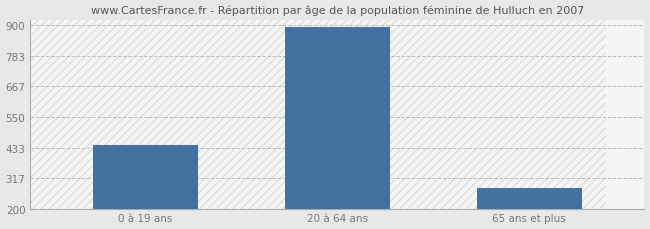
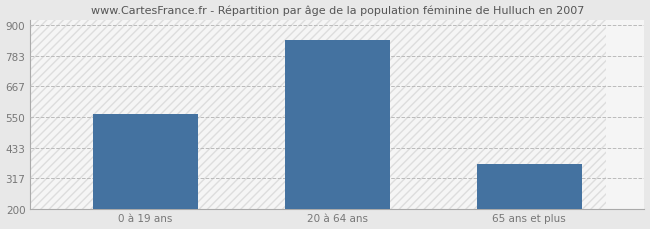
0 à 19 ans: 443 -> 560
20 à 64 ans: 893 -> 845
65 ans et plus: 277 -> 370
